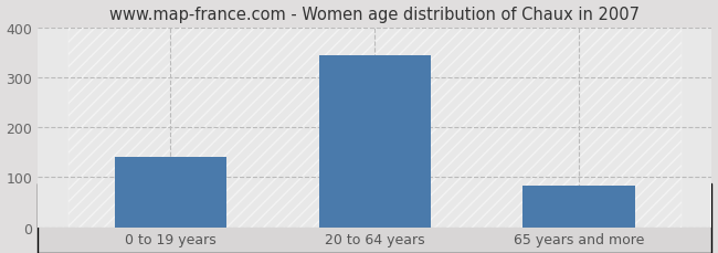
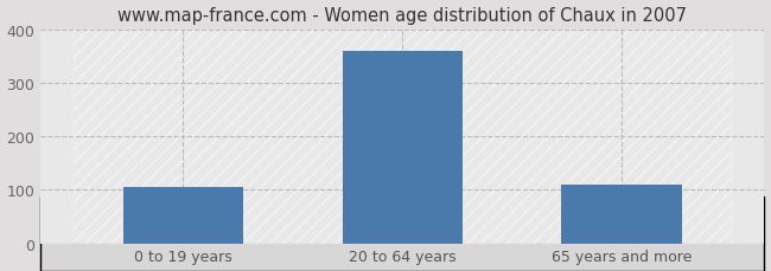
0 to 19 years: 140 -> 105
20 to 64 years: 345 -> 360
65 years and more: 83 -> 110
